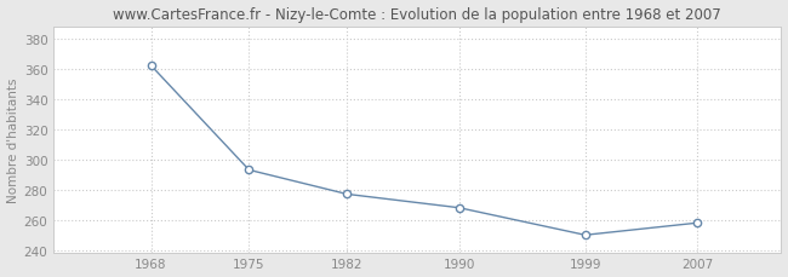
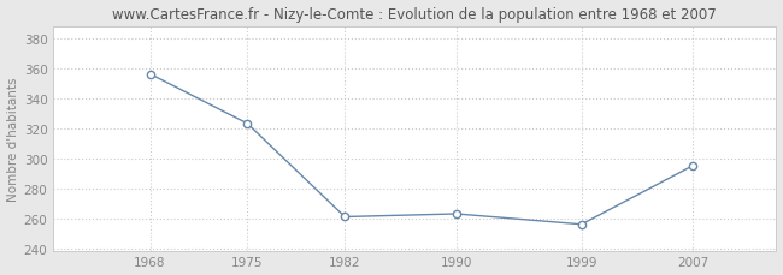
1968: 362 -> 356
1975: 293 -> 323
1982: 277 -> 261
1990: 268 -> 263
1999: 250 -> 256
2007: 258 -> 295
